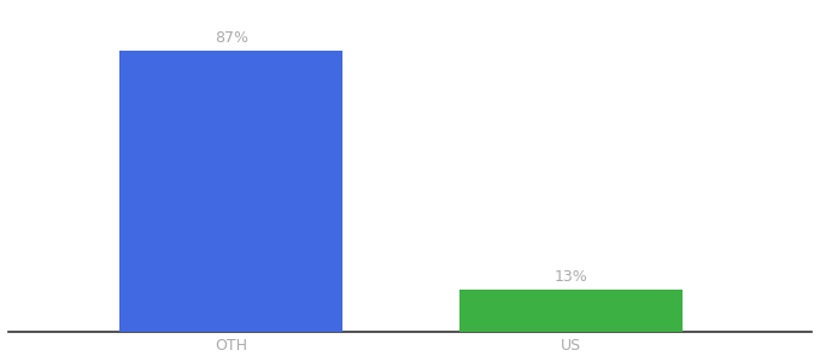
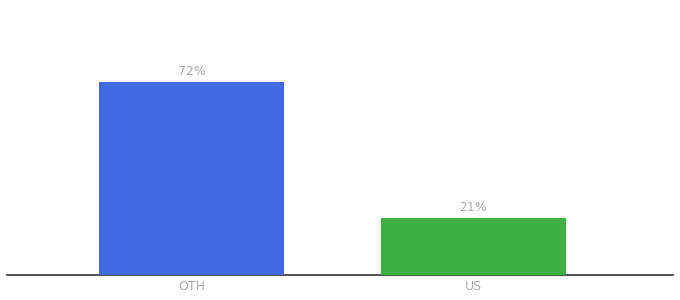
OTH: 87% -> 72%
US: 13% -> 21%
